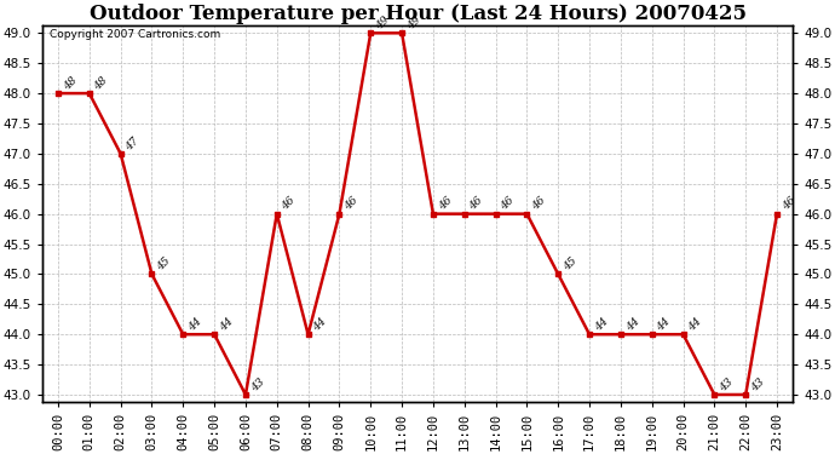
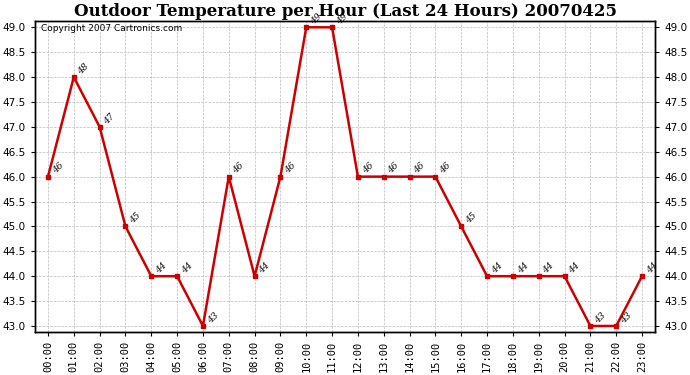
00:00: 48 -> 46
23:00: 46 -> 44
